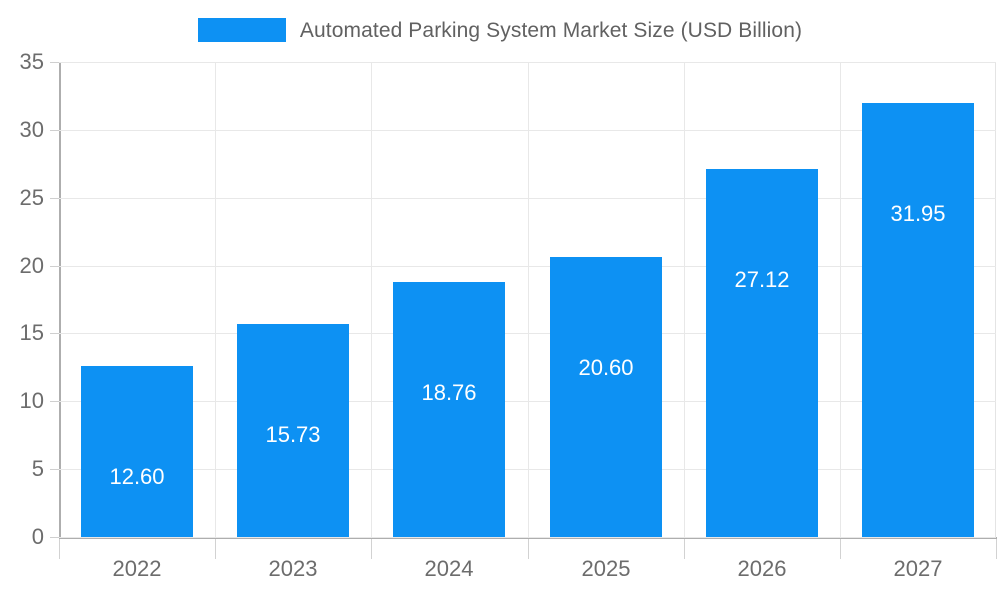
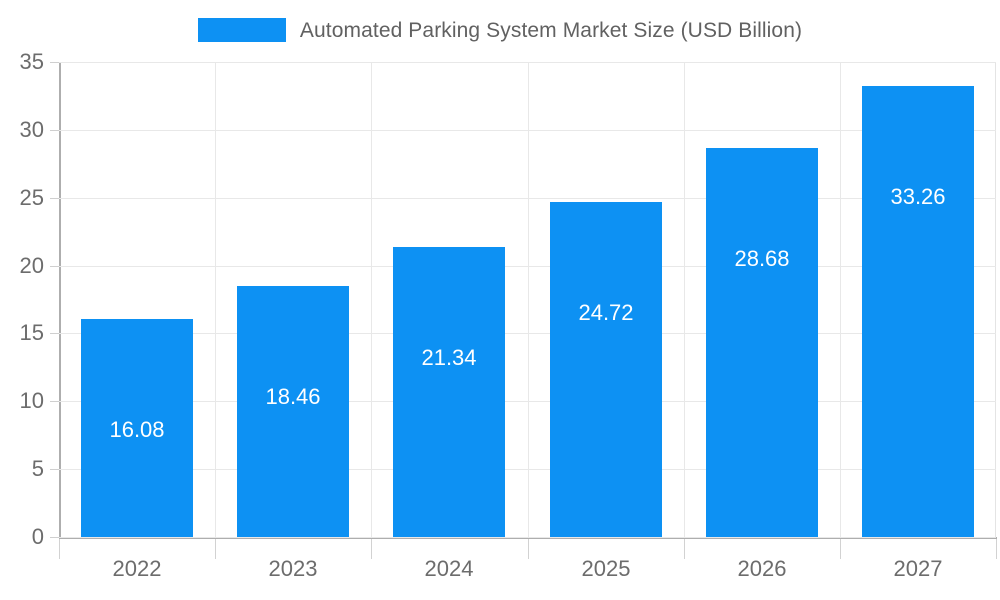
2022: 12.60 -> 16.08
2023: 15.73 -> 18.46
2024: 18.76 -> 21.34
2025: 20.60 -> 24.72
2026: 27.12 -> 28.68
2027: 31.95 -> 33.26
